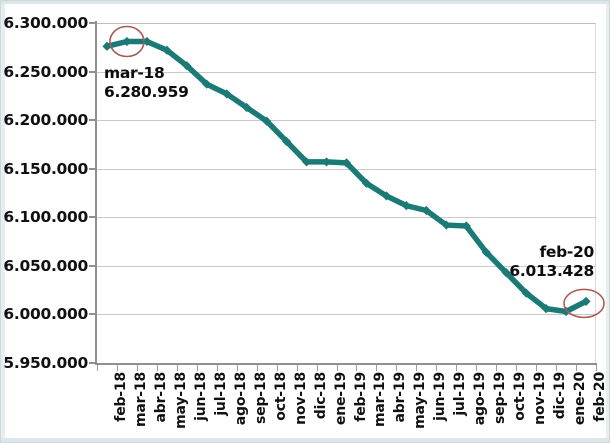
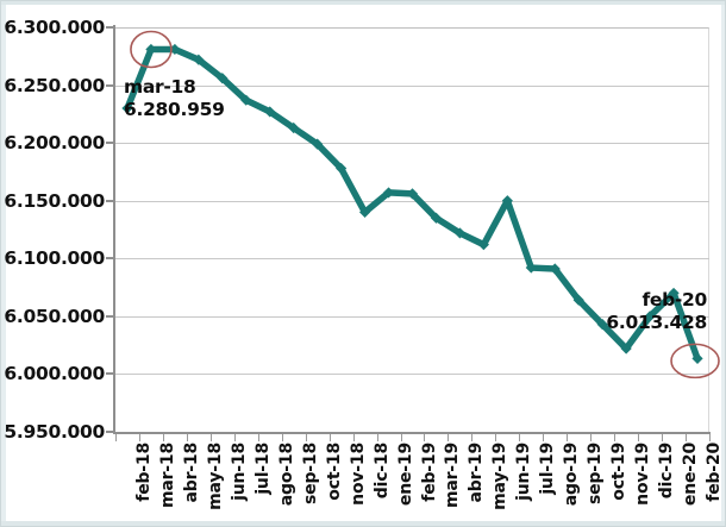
feb-18: 6280000 -> 6230000
dic-18: 6160000 -> 6140000
jun-19: 6110000 -> 6150000
dic-19: 6010000 -> 6050000
ene-20: 6000000 -> 6070000
